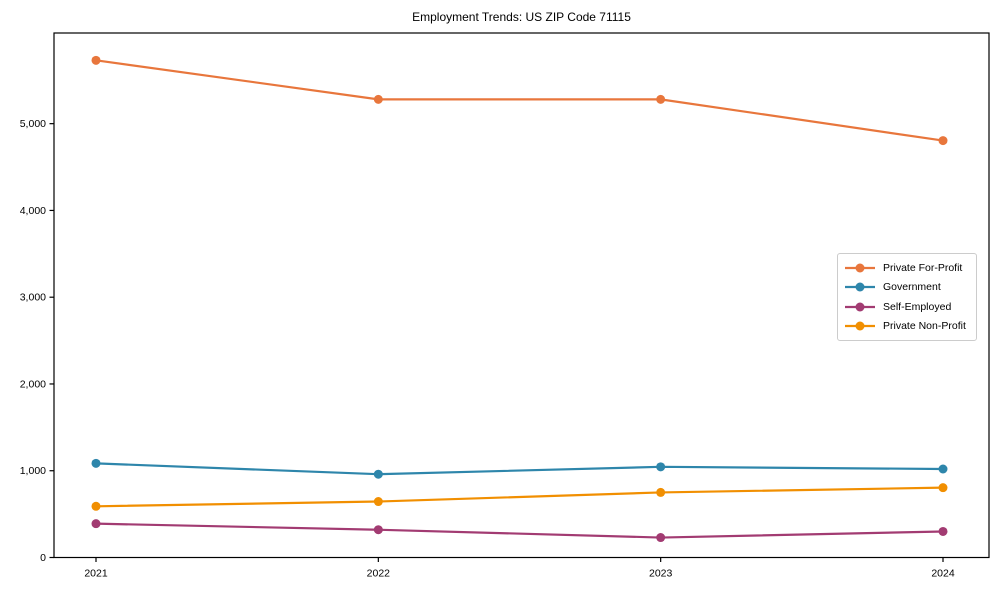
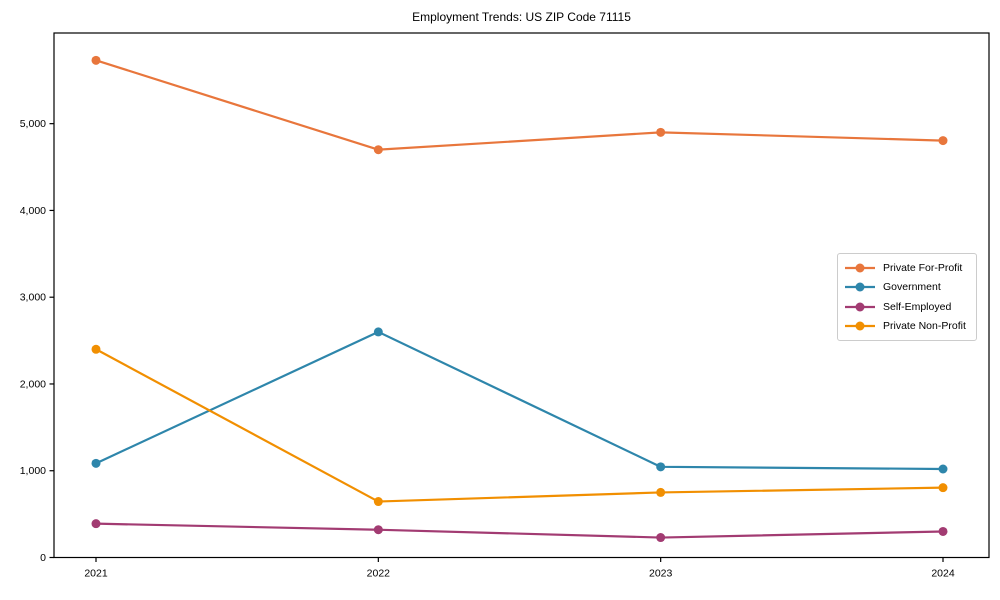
Private Non-Profit/2021: 600 -> 2400
Private For-Profit/2022: 5300 -> 4700
Government/2022: 1000 -> 2600
Private For-Profit/2023: 5300 -> 4900
